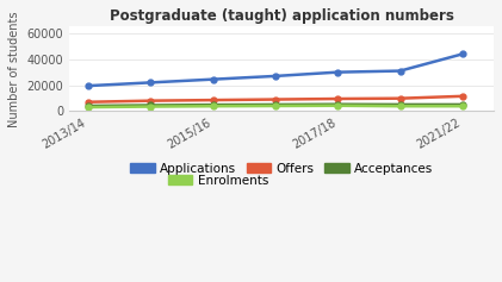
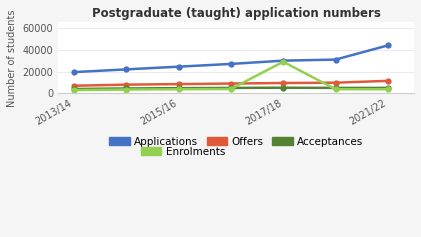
Enrolments/2017/18: 4000 -> 29000
